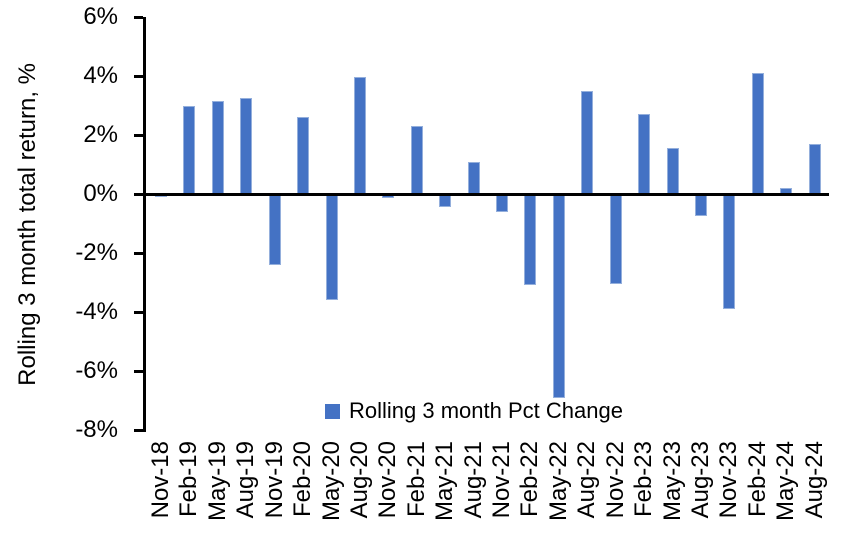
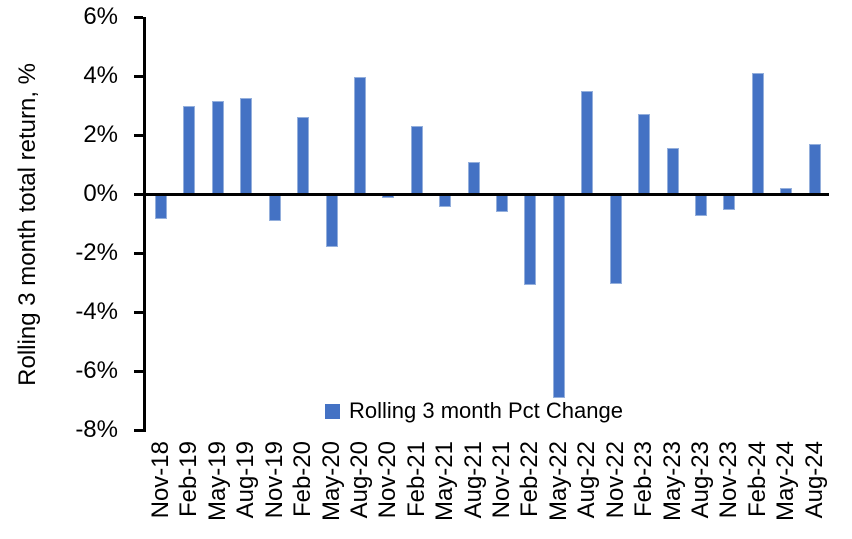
Nov-18: -0.1% -> -0.8%
Nov-19: -2.4% -> -0.9%
May-20: -3.6% -> -1.8%
Nov-23: -3.9% -> -0.6%
